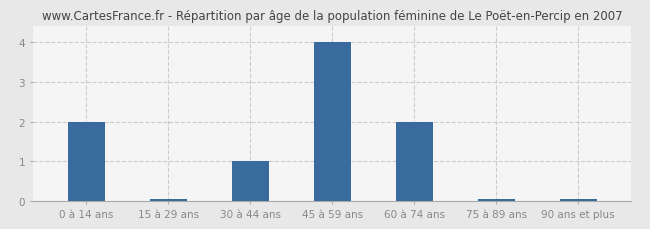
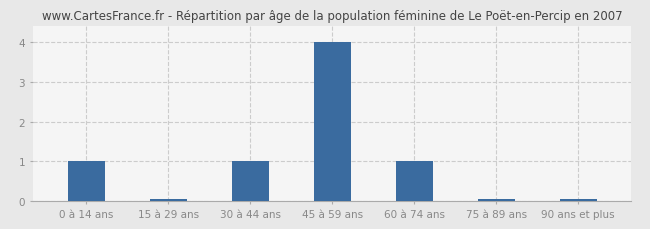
0 à 14 ans: 2.00 -> 1.00
60 à 74 ans: 2.00 -> 1.00
